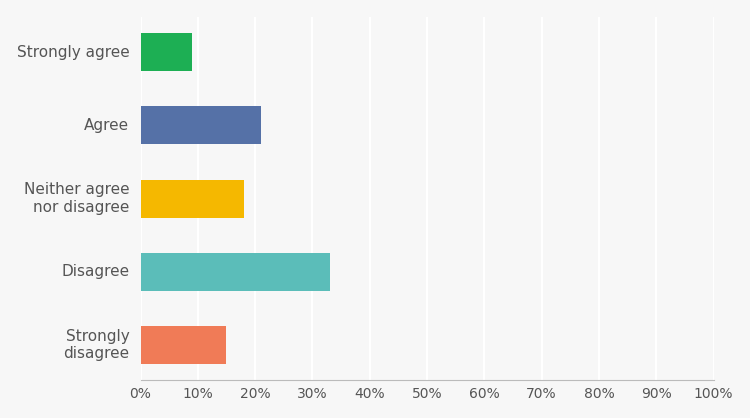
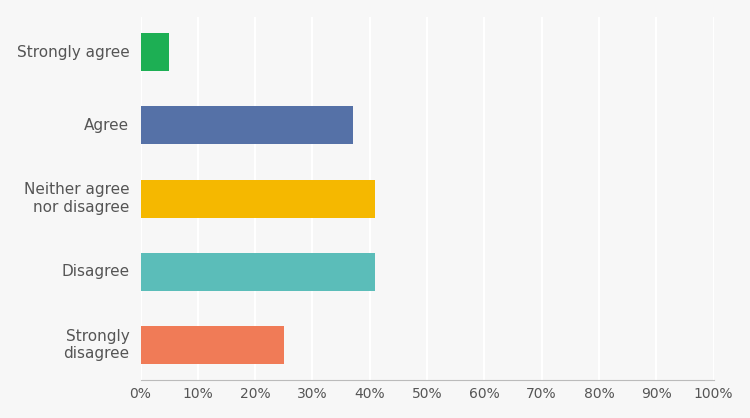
Strongly agree: 9% -> 5%
Agree: 21% -> 37%
Neither agree nor disagree: 18% -> 41%
Disagree: 33% -> 41%
Strongly disagree: 15% -> 25%
